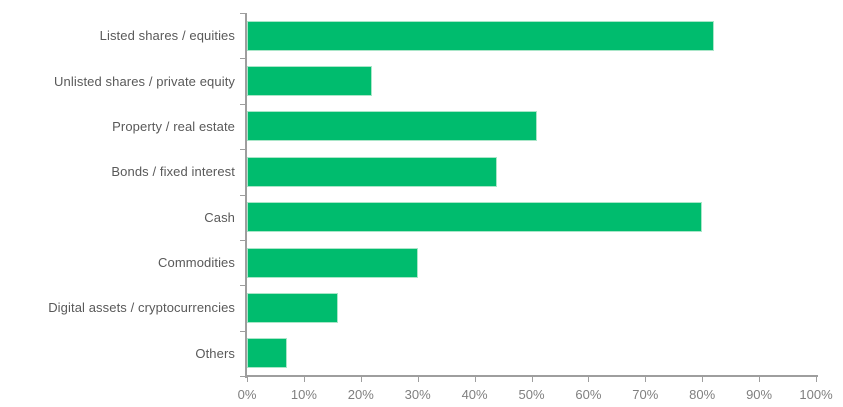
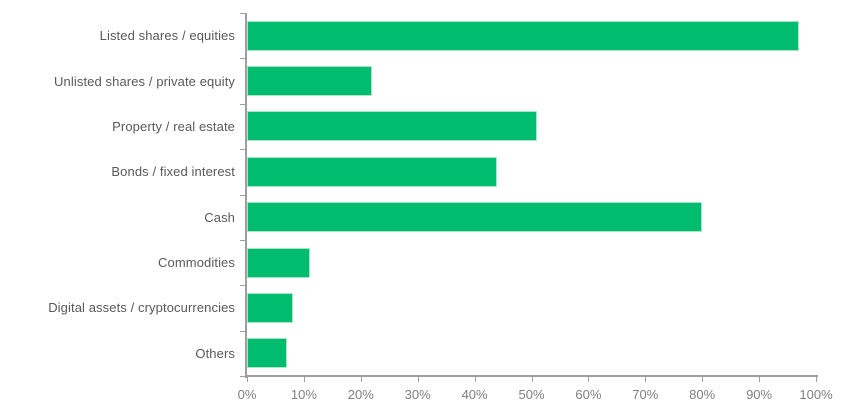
Listed shares / equities: 82% -> 97%
Commodities: 30% -> 11%
Digital assets / cryptocurrencies: 16% -> 8%
